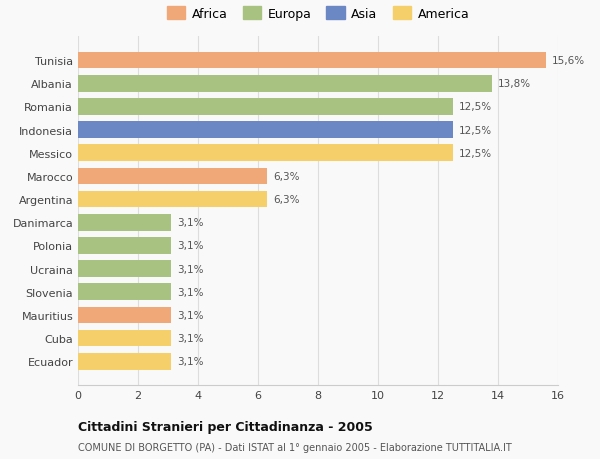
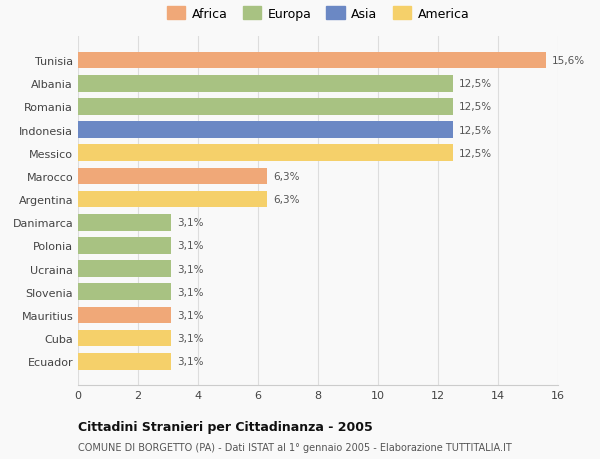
Albania: 13,8% -> 12,5%
